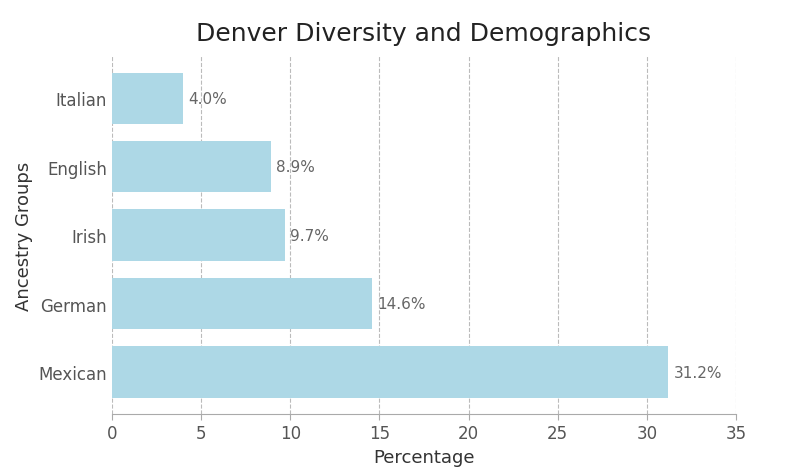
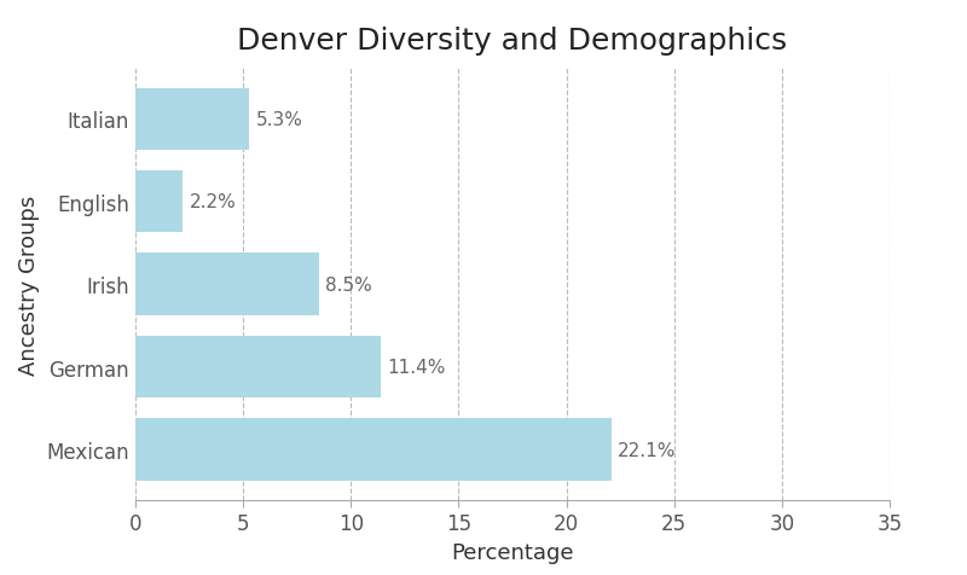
Italian: 4.0% -> 5.3%
English: 8.9% -> 2.2%
Irish: 9.7% -> 8.5%
German: 14.6% -> 11.4%
Mexican: 31.2% -> 22.1%
